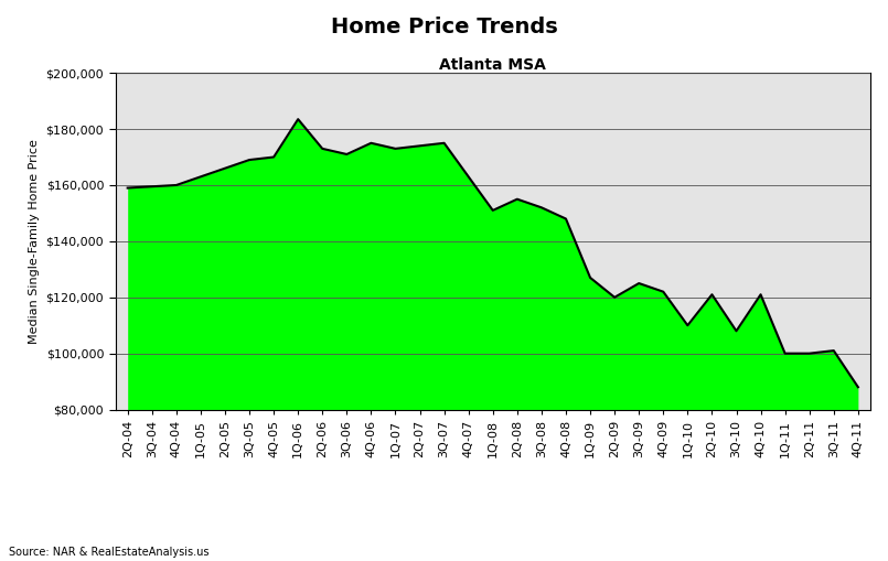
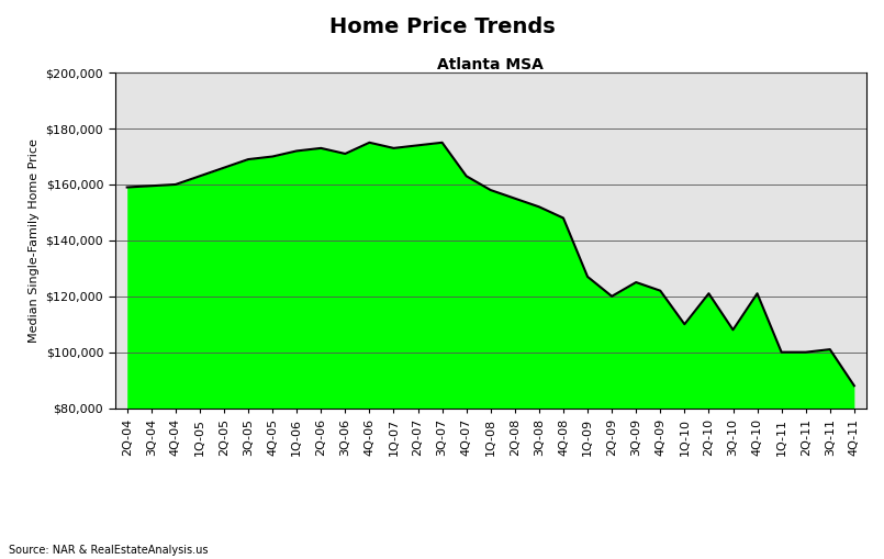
1Q-06: $183,500 -> $172,000
1Q-08: $151,000 -> $158,000
